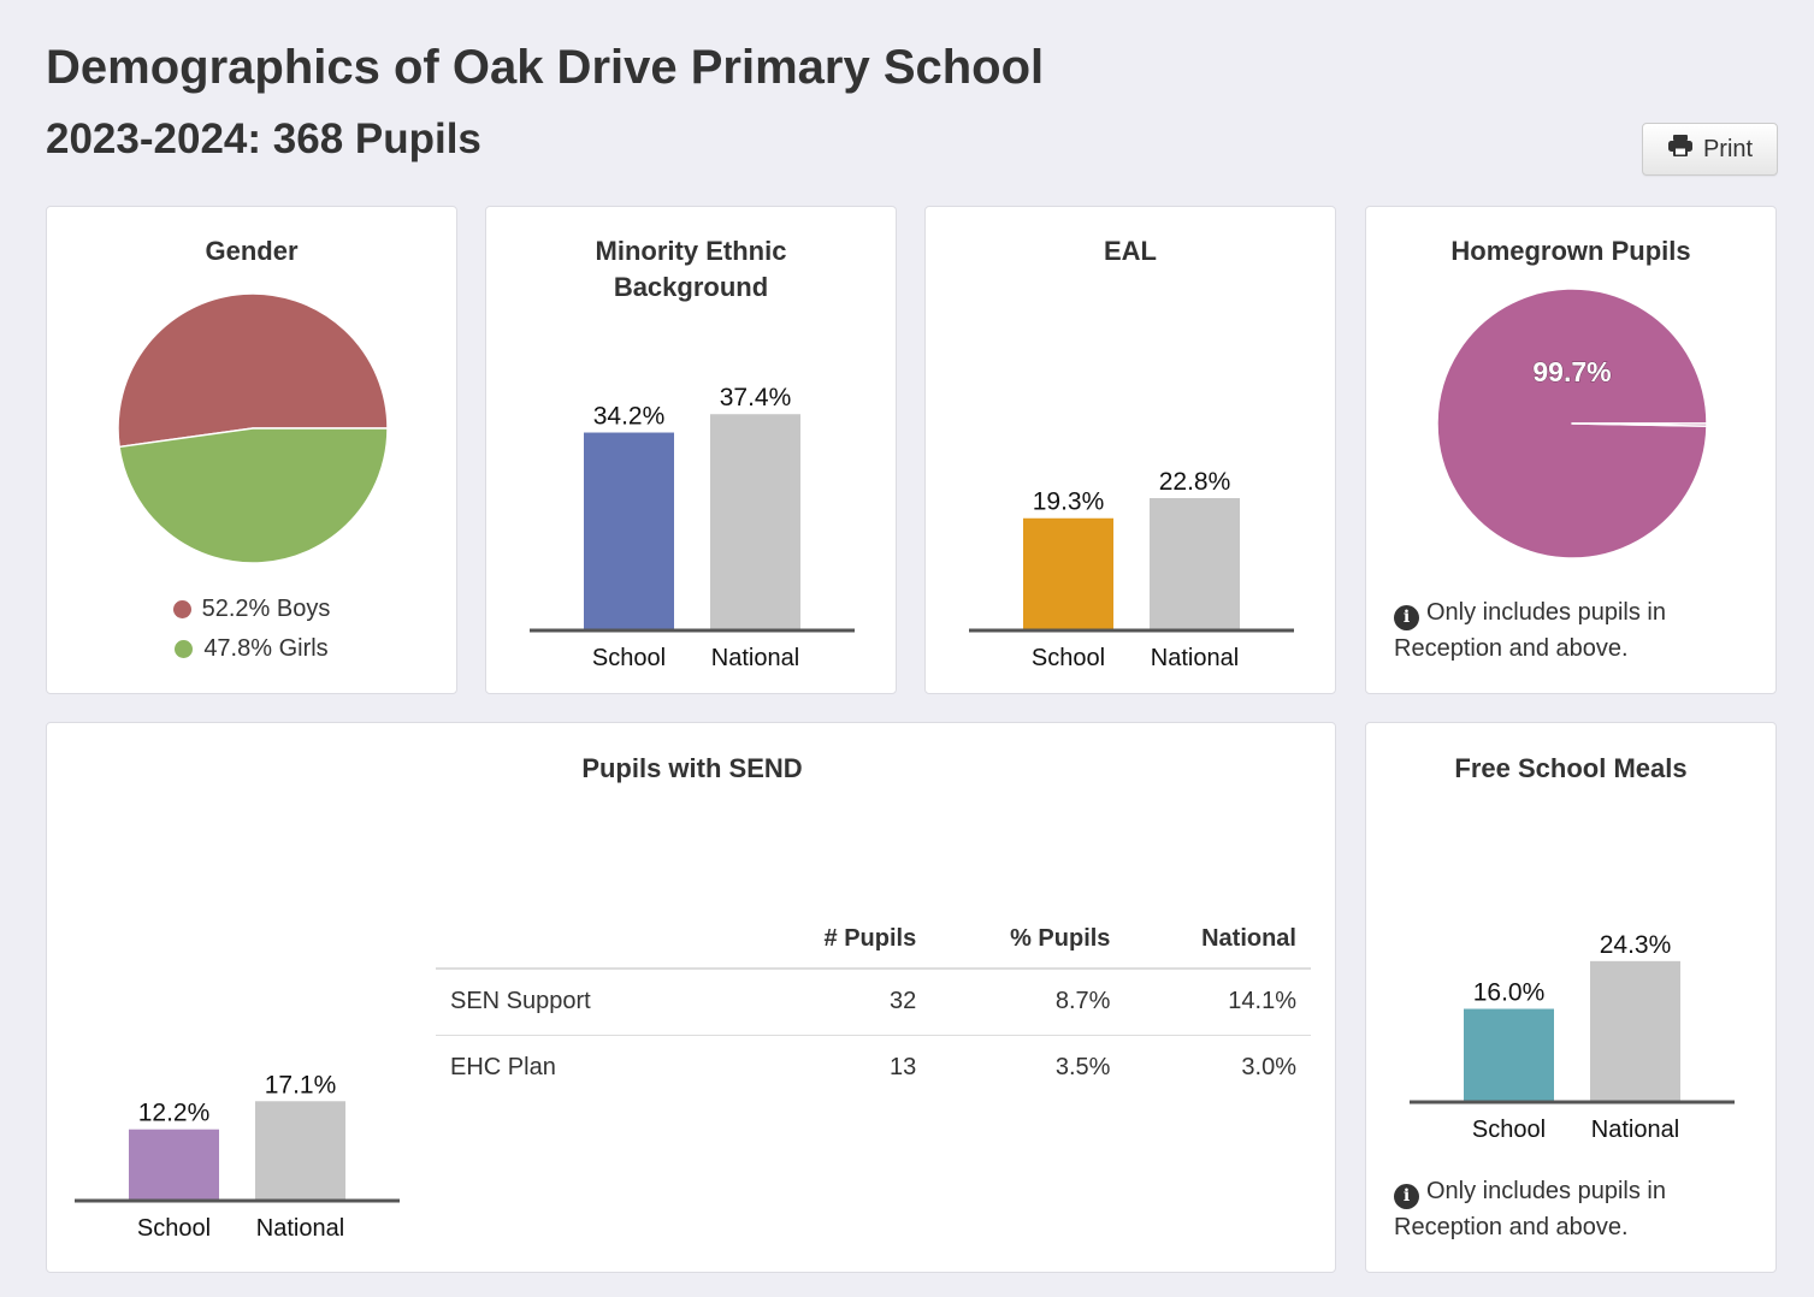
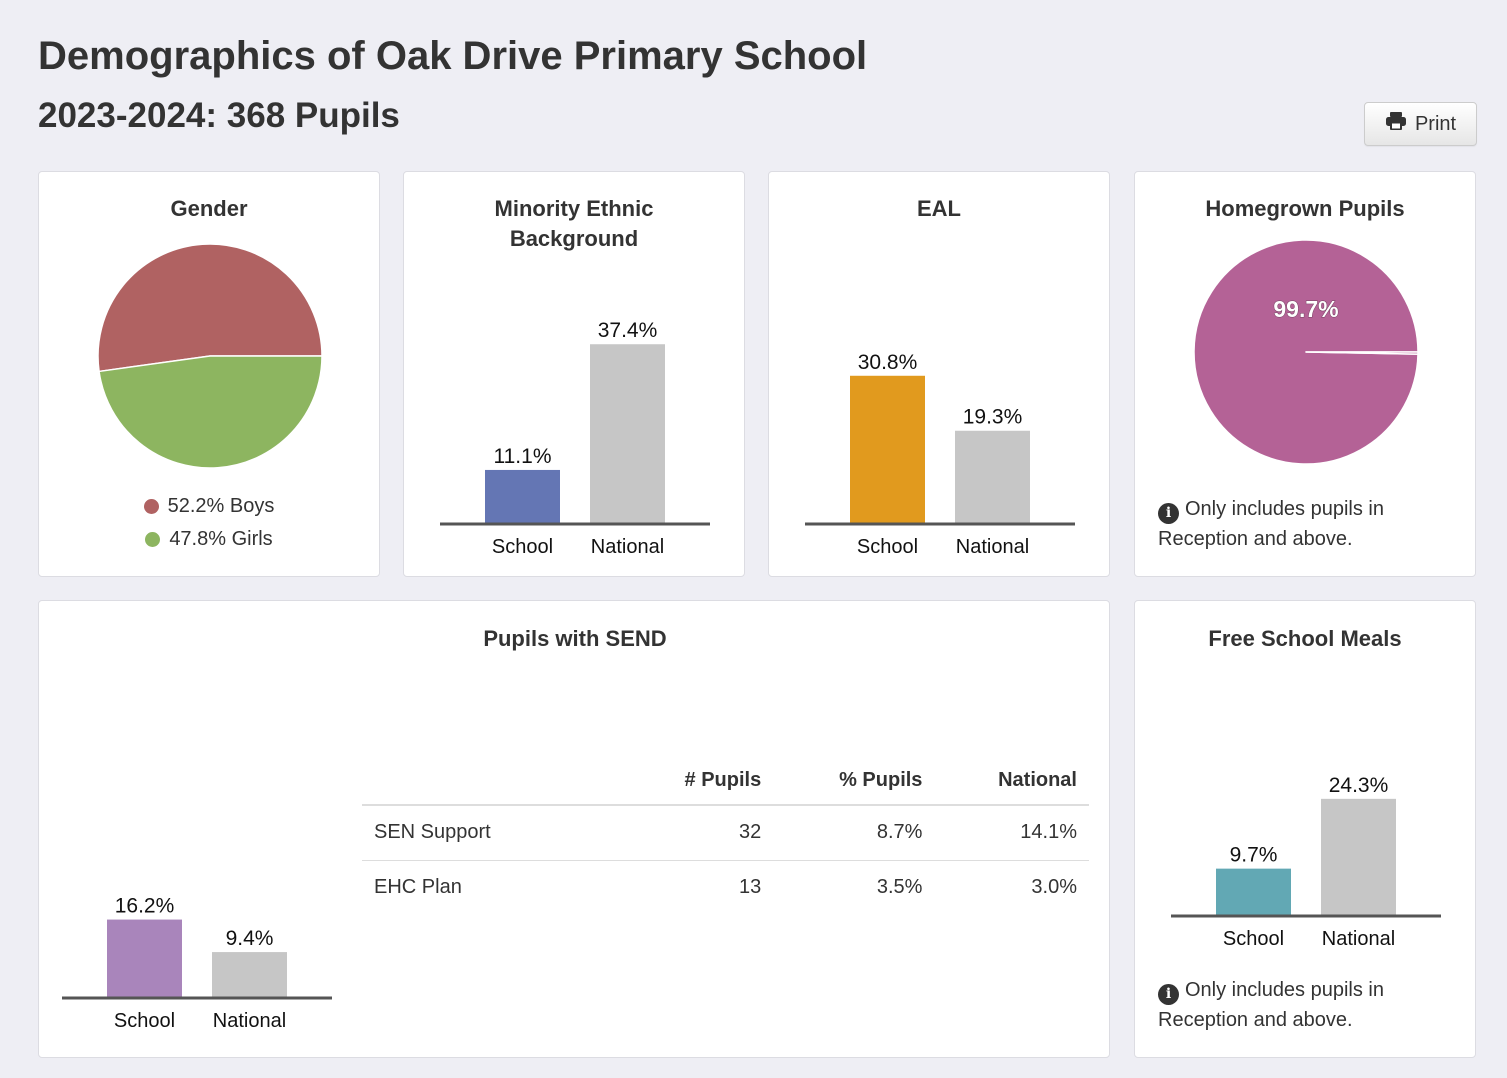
Minority Ethnic Background/School: 34.2% -> 11.1%
EAL/School: 19.3% -> 30.8%
EAL/National: 22.8% -> 19.3%
Pupils with SEND/School: 12.2% -> 16.2%
Pupils with SEND/National: 17.1% -> 9.4%
Free School Meals/School: 16.0% -> 9.7%
